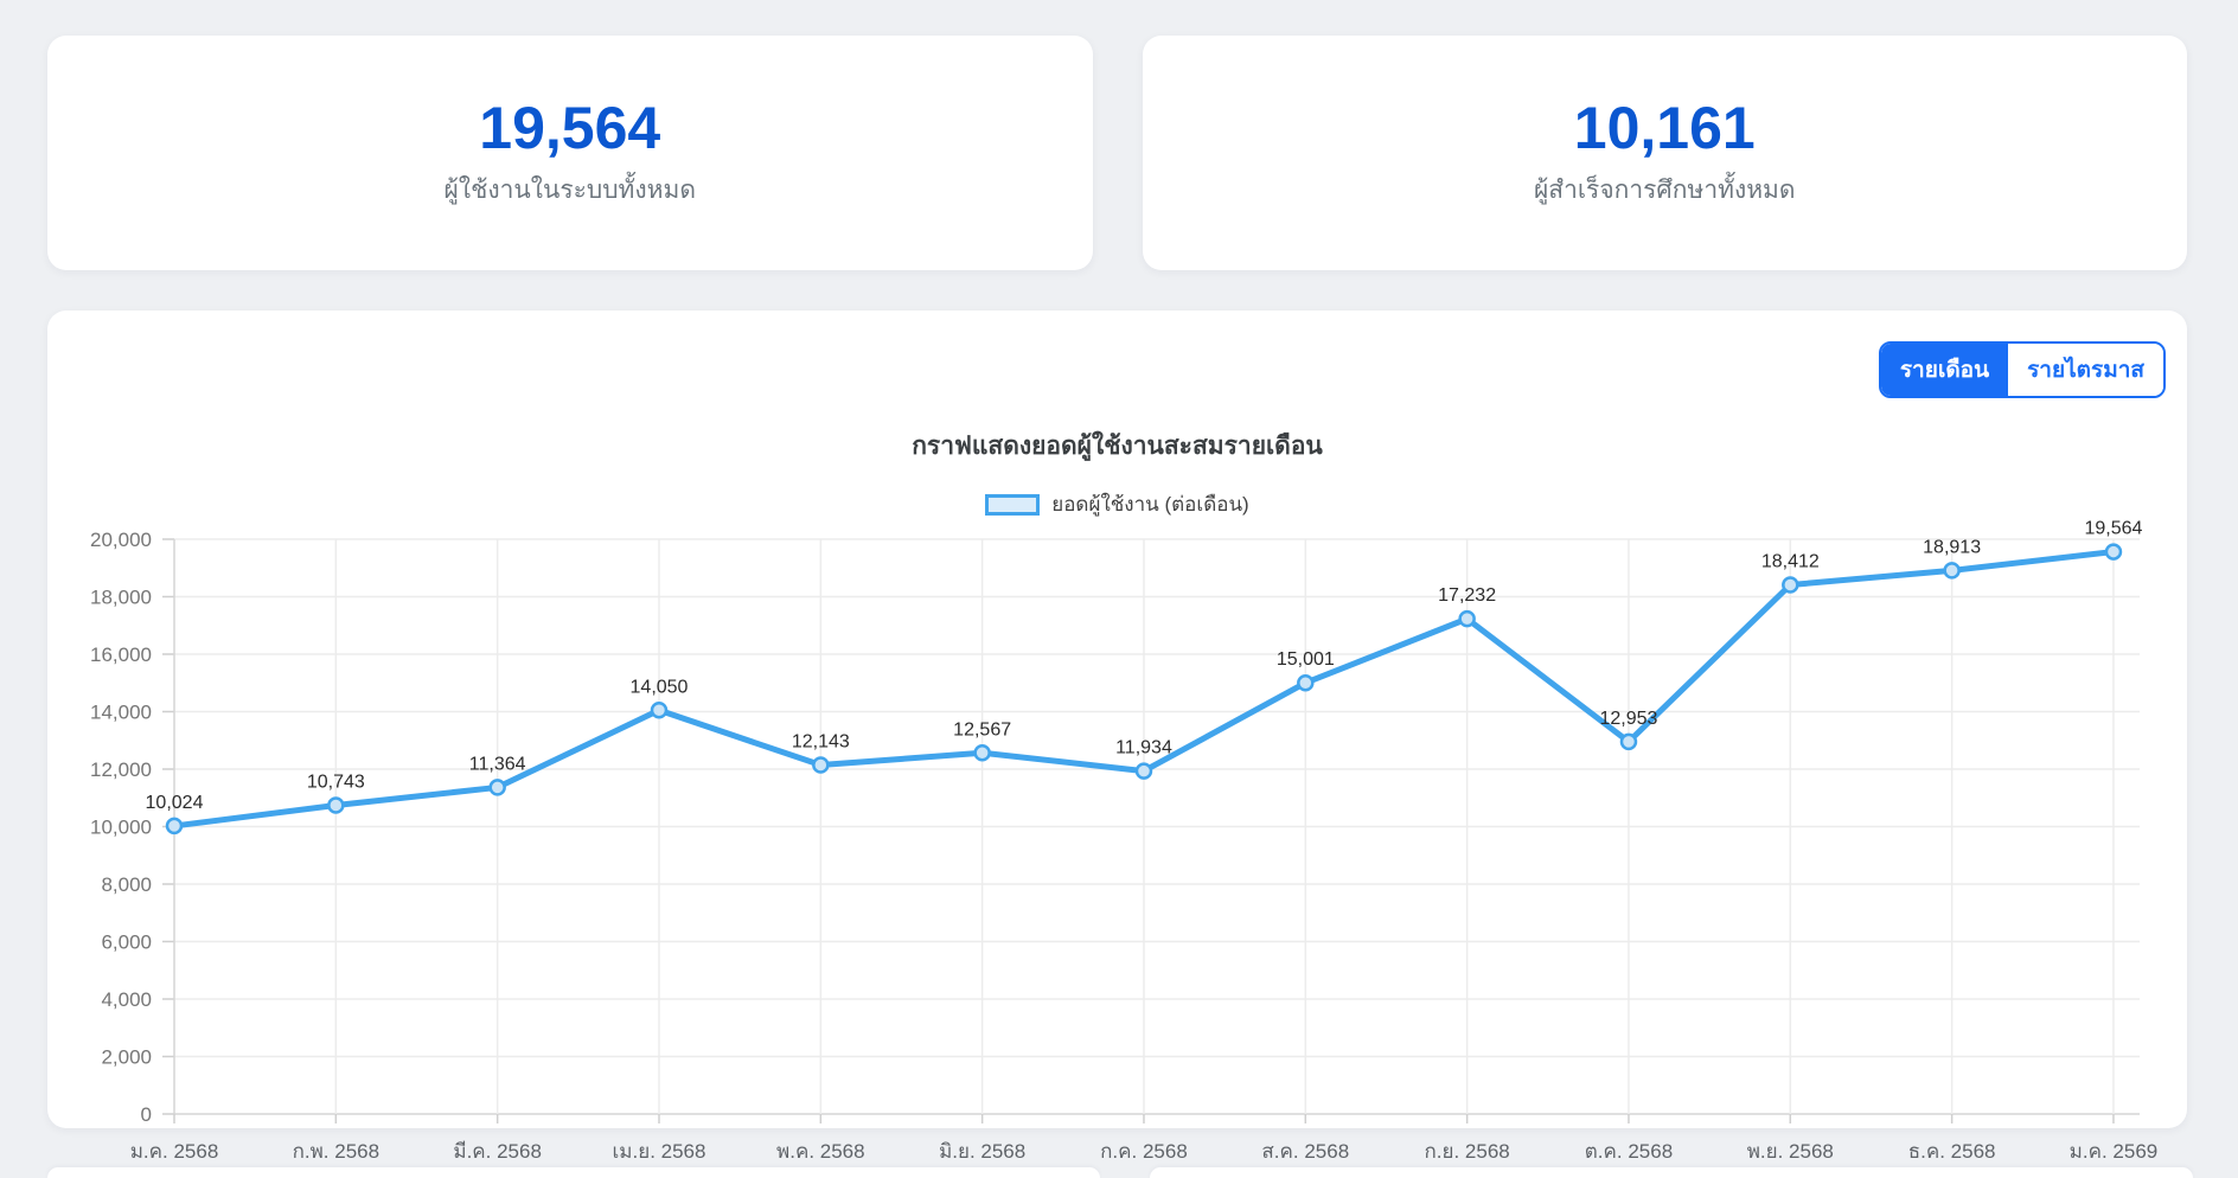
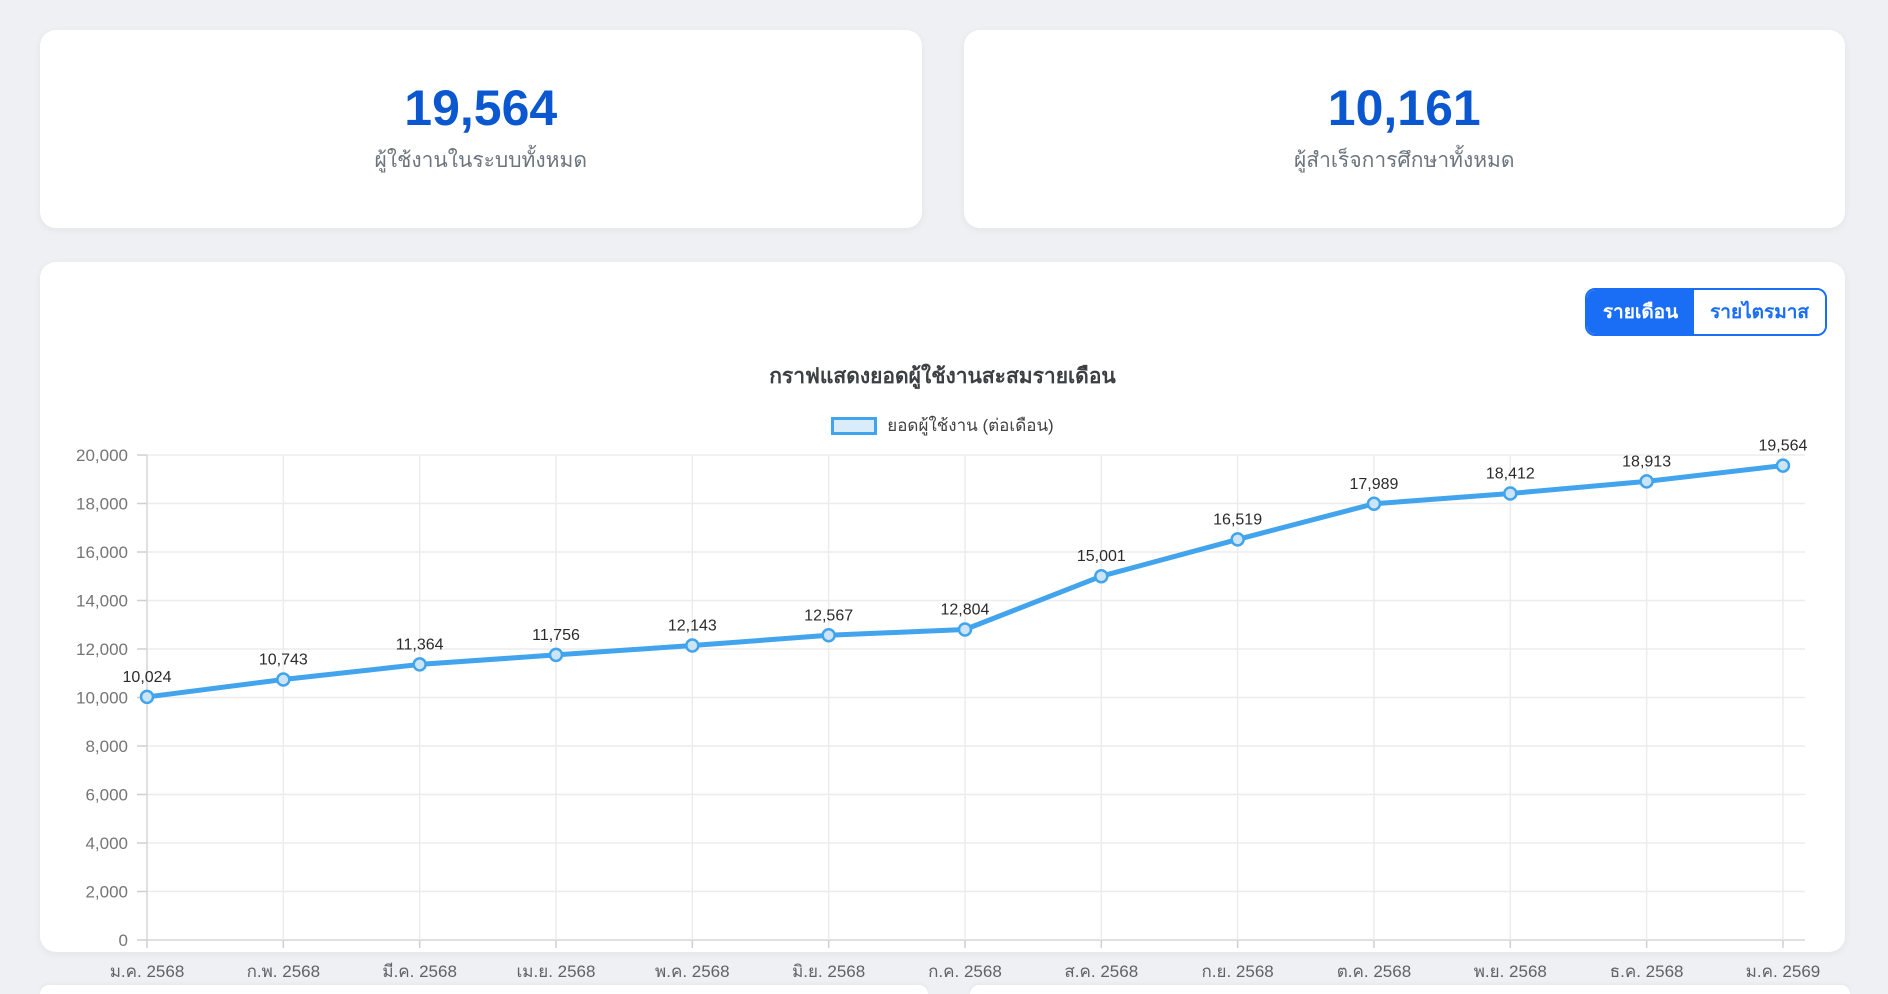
เม.ย. 2568: 14,050 -> 11,756
ก.ค. 2568: 11,934 -> 12,804
ก.ย. 2568: 17,232 -> 16,519
ต.ค. 2568: 12,953 -> 17,989
